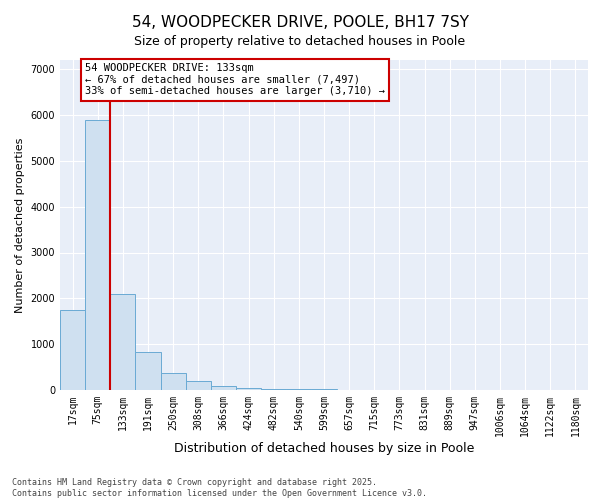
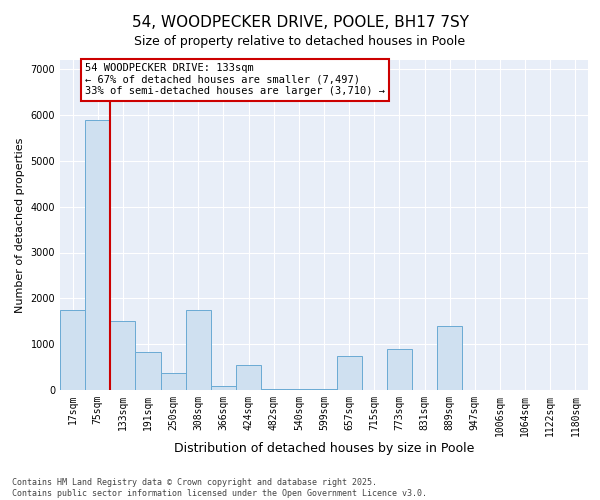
133sqm: 2100 -> 1500
308sqm: 200 -> 1750
424sqm: 50 -> 550
657sqm: 10 -> 750
773sqm: 10 -> 900
889sqm: 0 -> 1400
